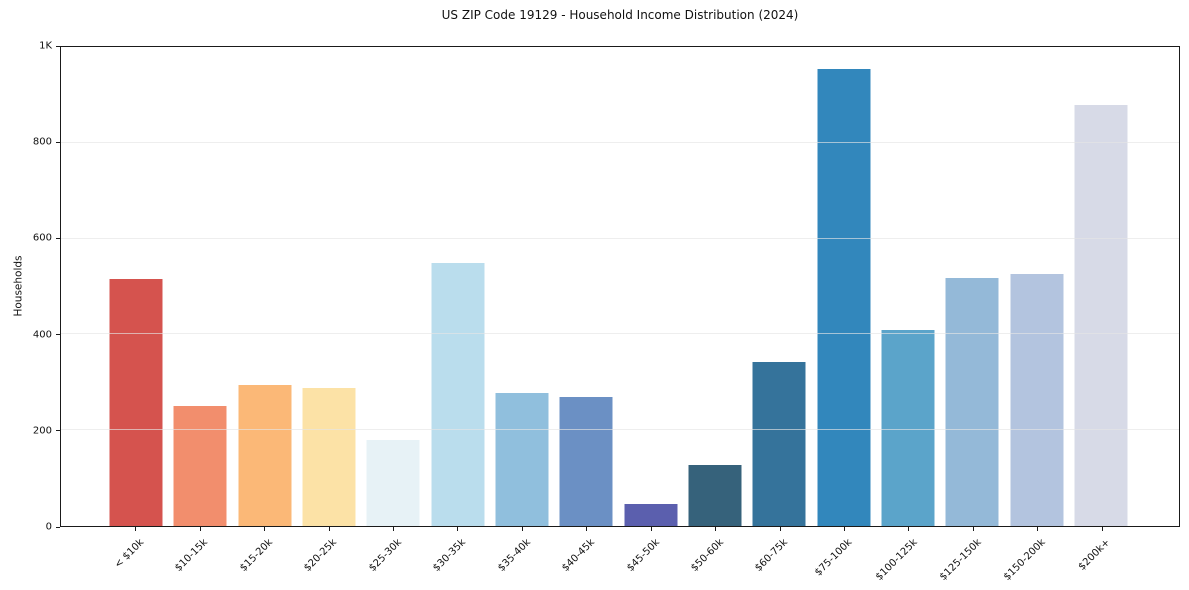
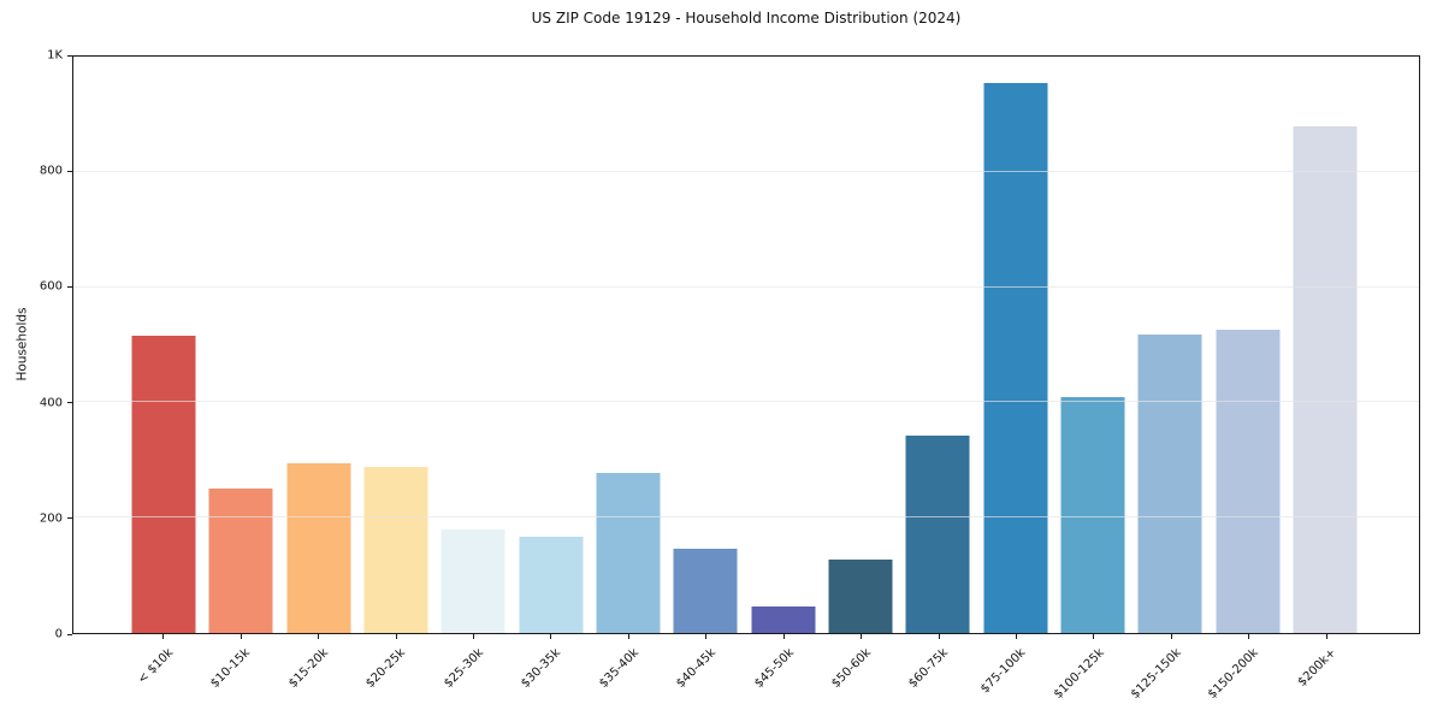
$30-35k: 550 -> 170
$40-45k: 270 -> 150
